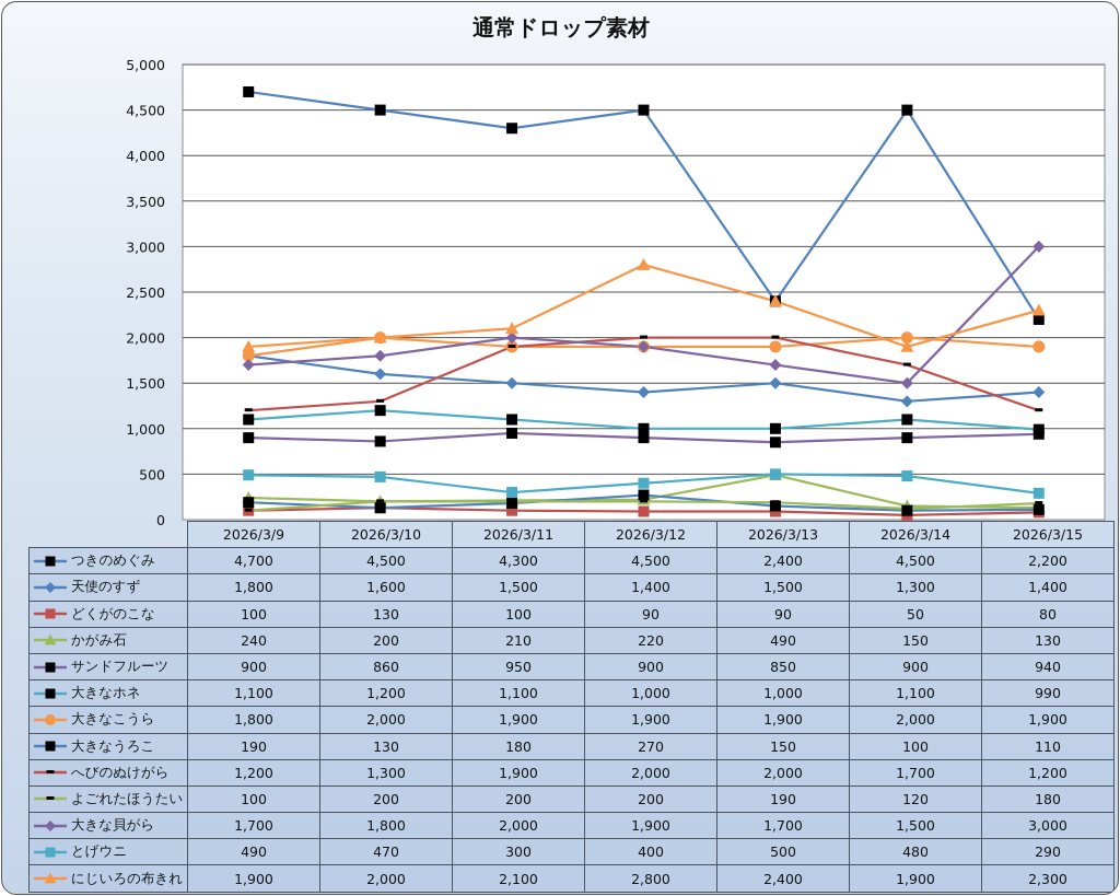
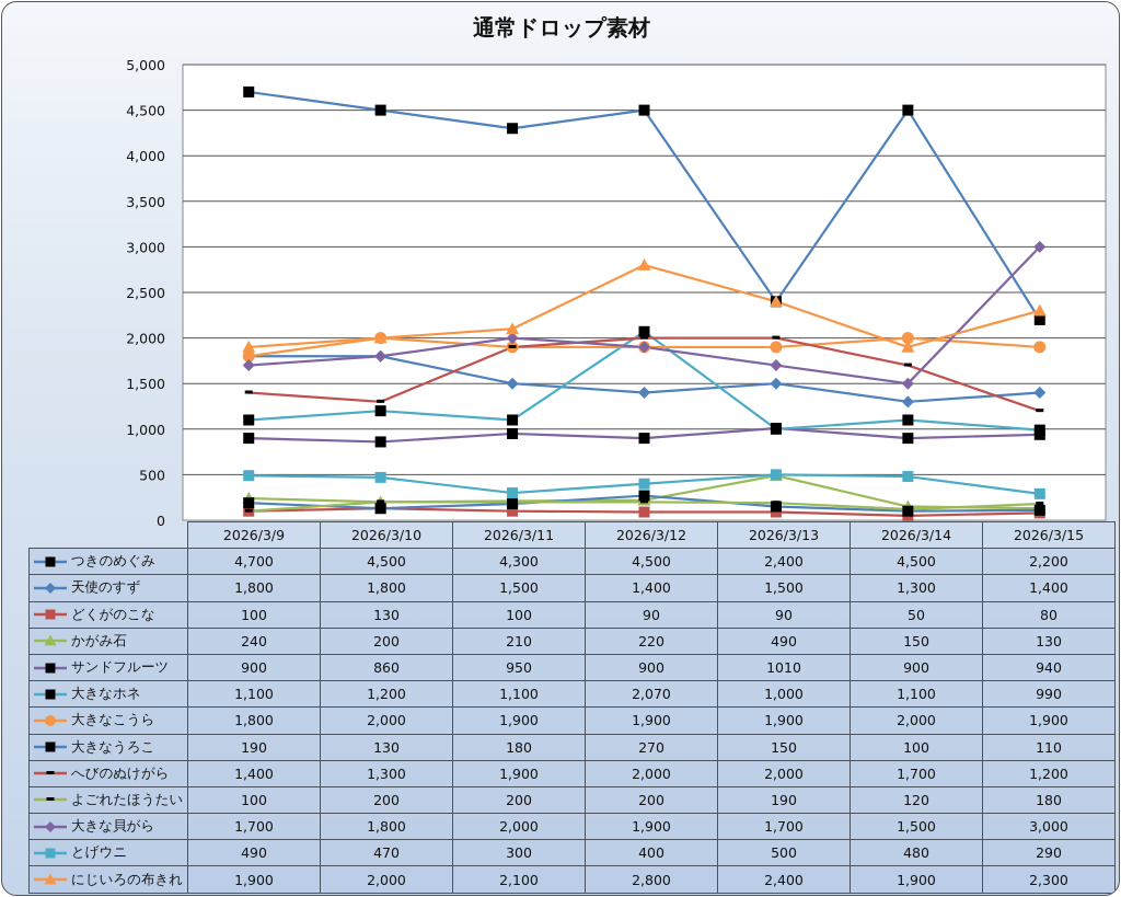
へびのぬけがら/2026/3/9: 1,200 -> 1,400
天使のすず/2026/3/10: 1,600 -> 1,800
大きなホネ/2026/3/12: 1,000 -> 2,070
サンドフルーツ/2026/3/13: 850 -> 1010
